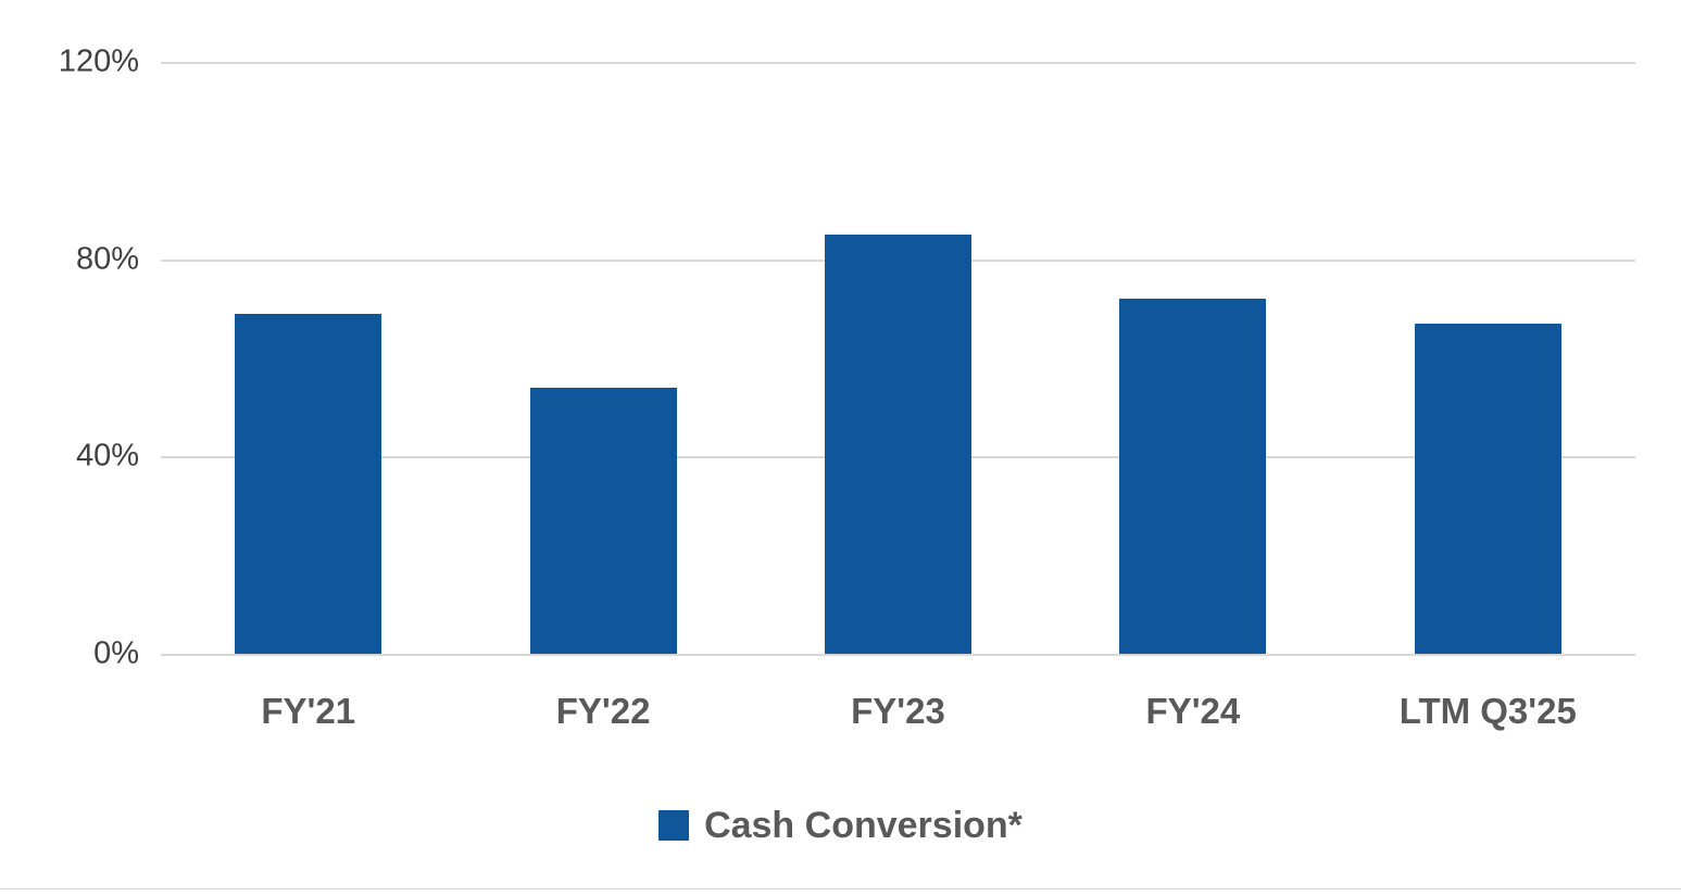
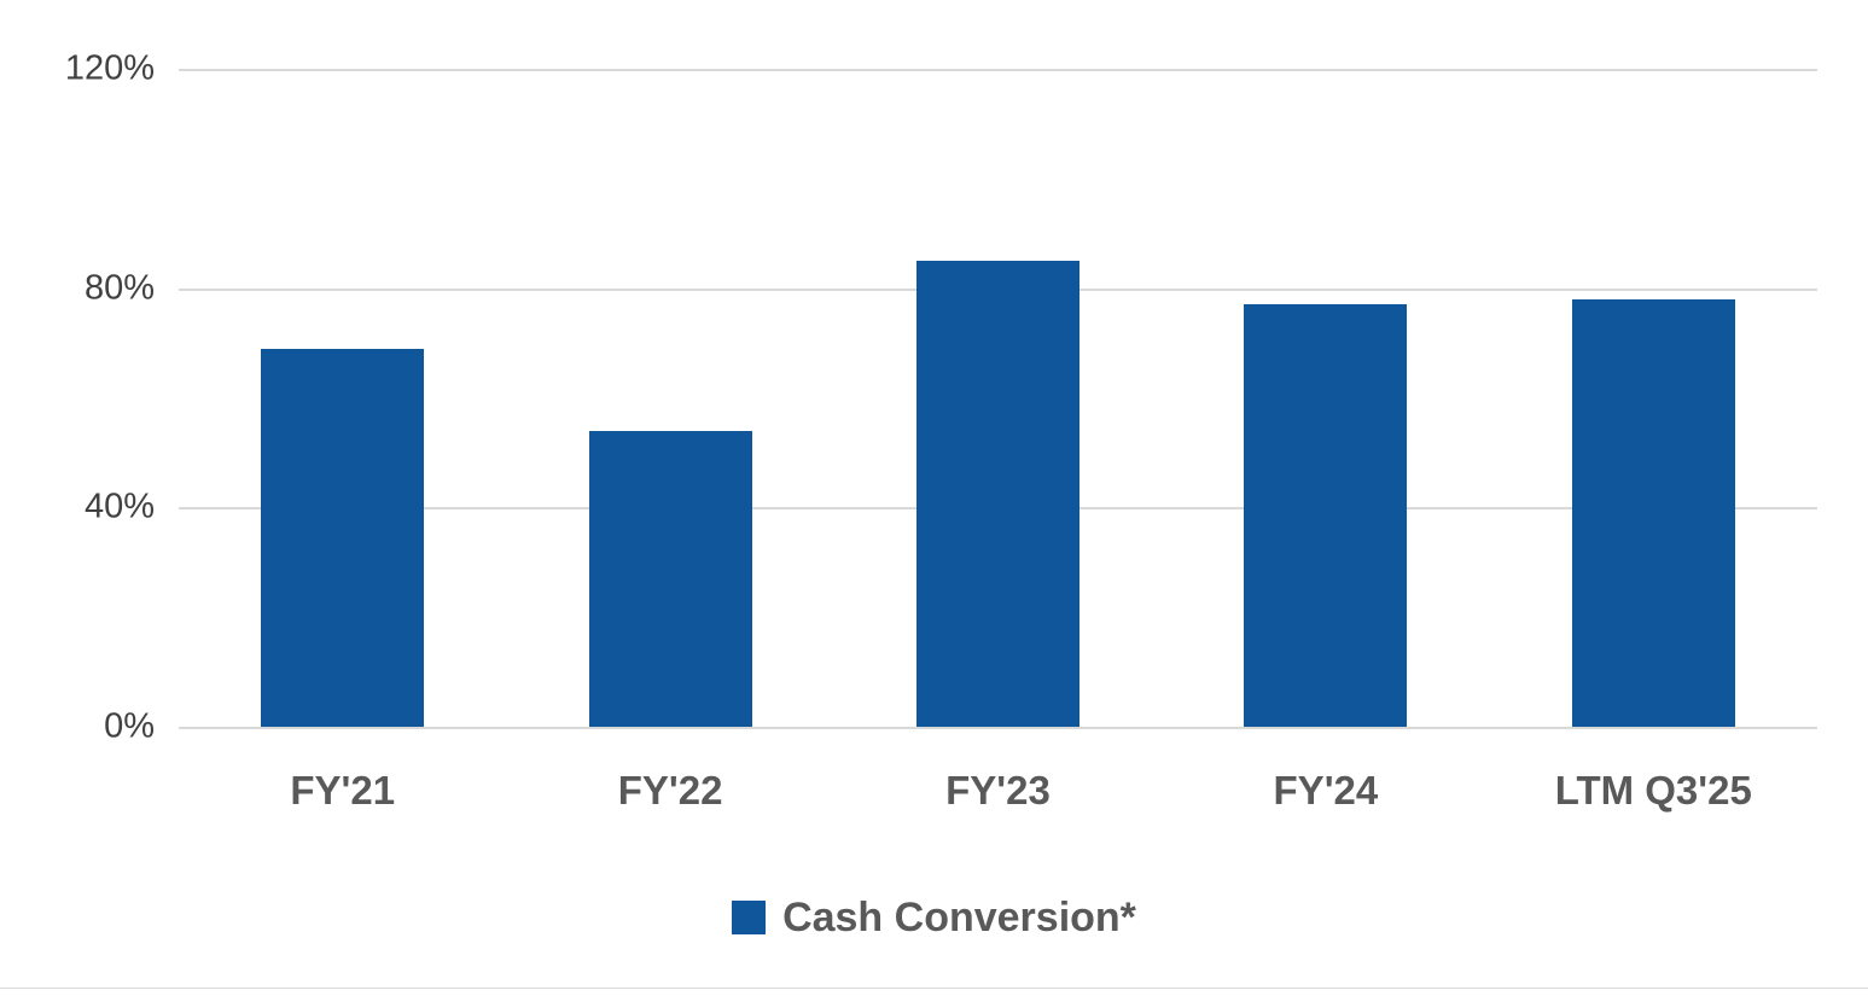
FY'24: 72% -> 77%
LTM Q3'25: 67% -> 78%
